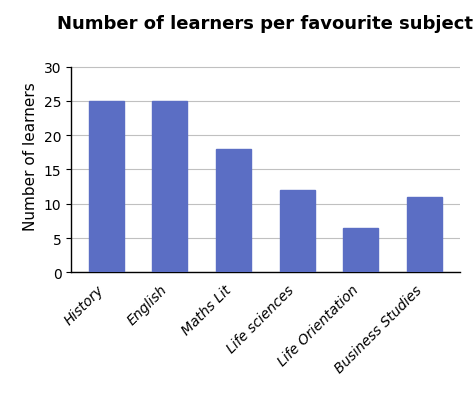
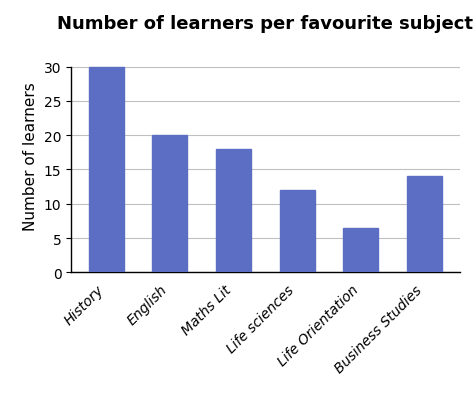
History: 25.0 -> 30.0
English: 25.0 -> 20.0
Business Studies: 11.0 -> 14.0
